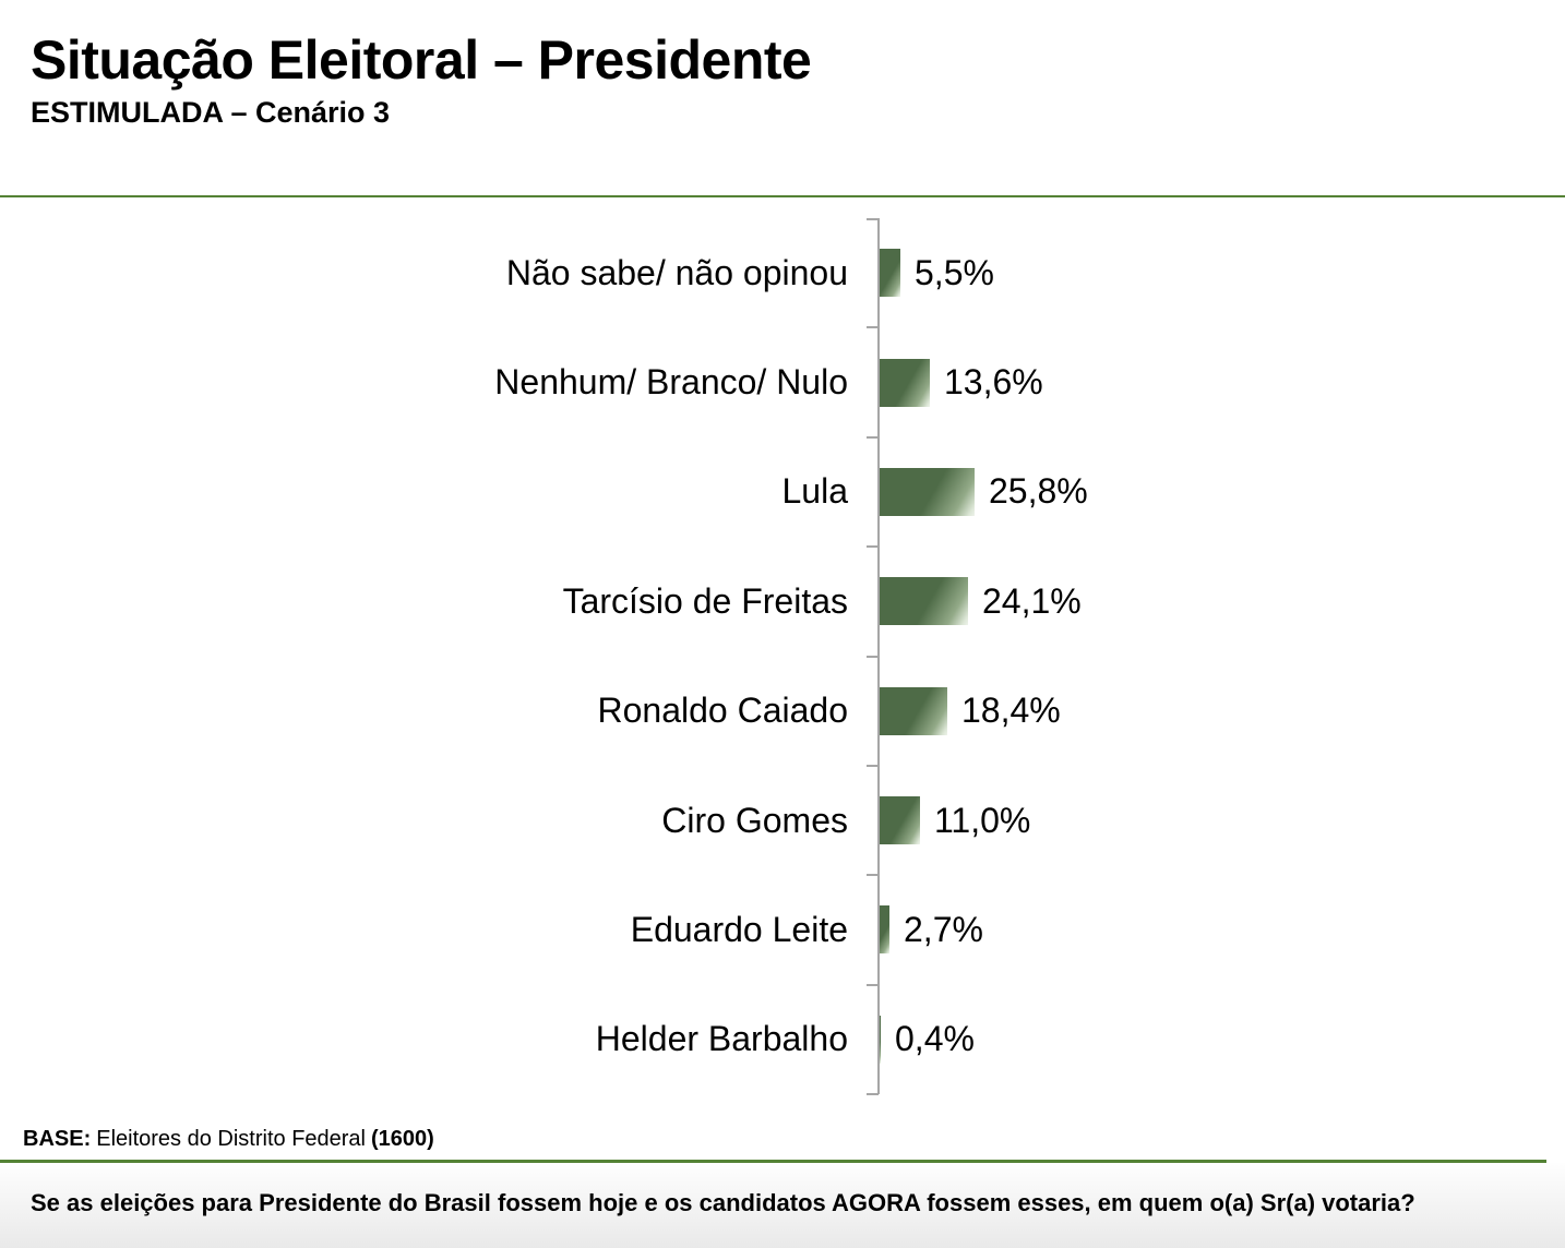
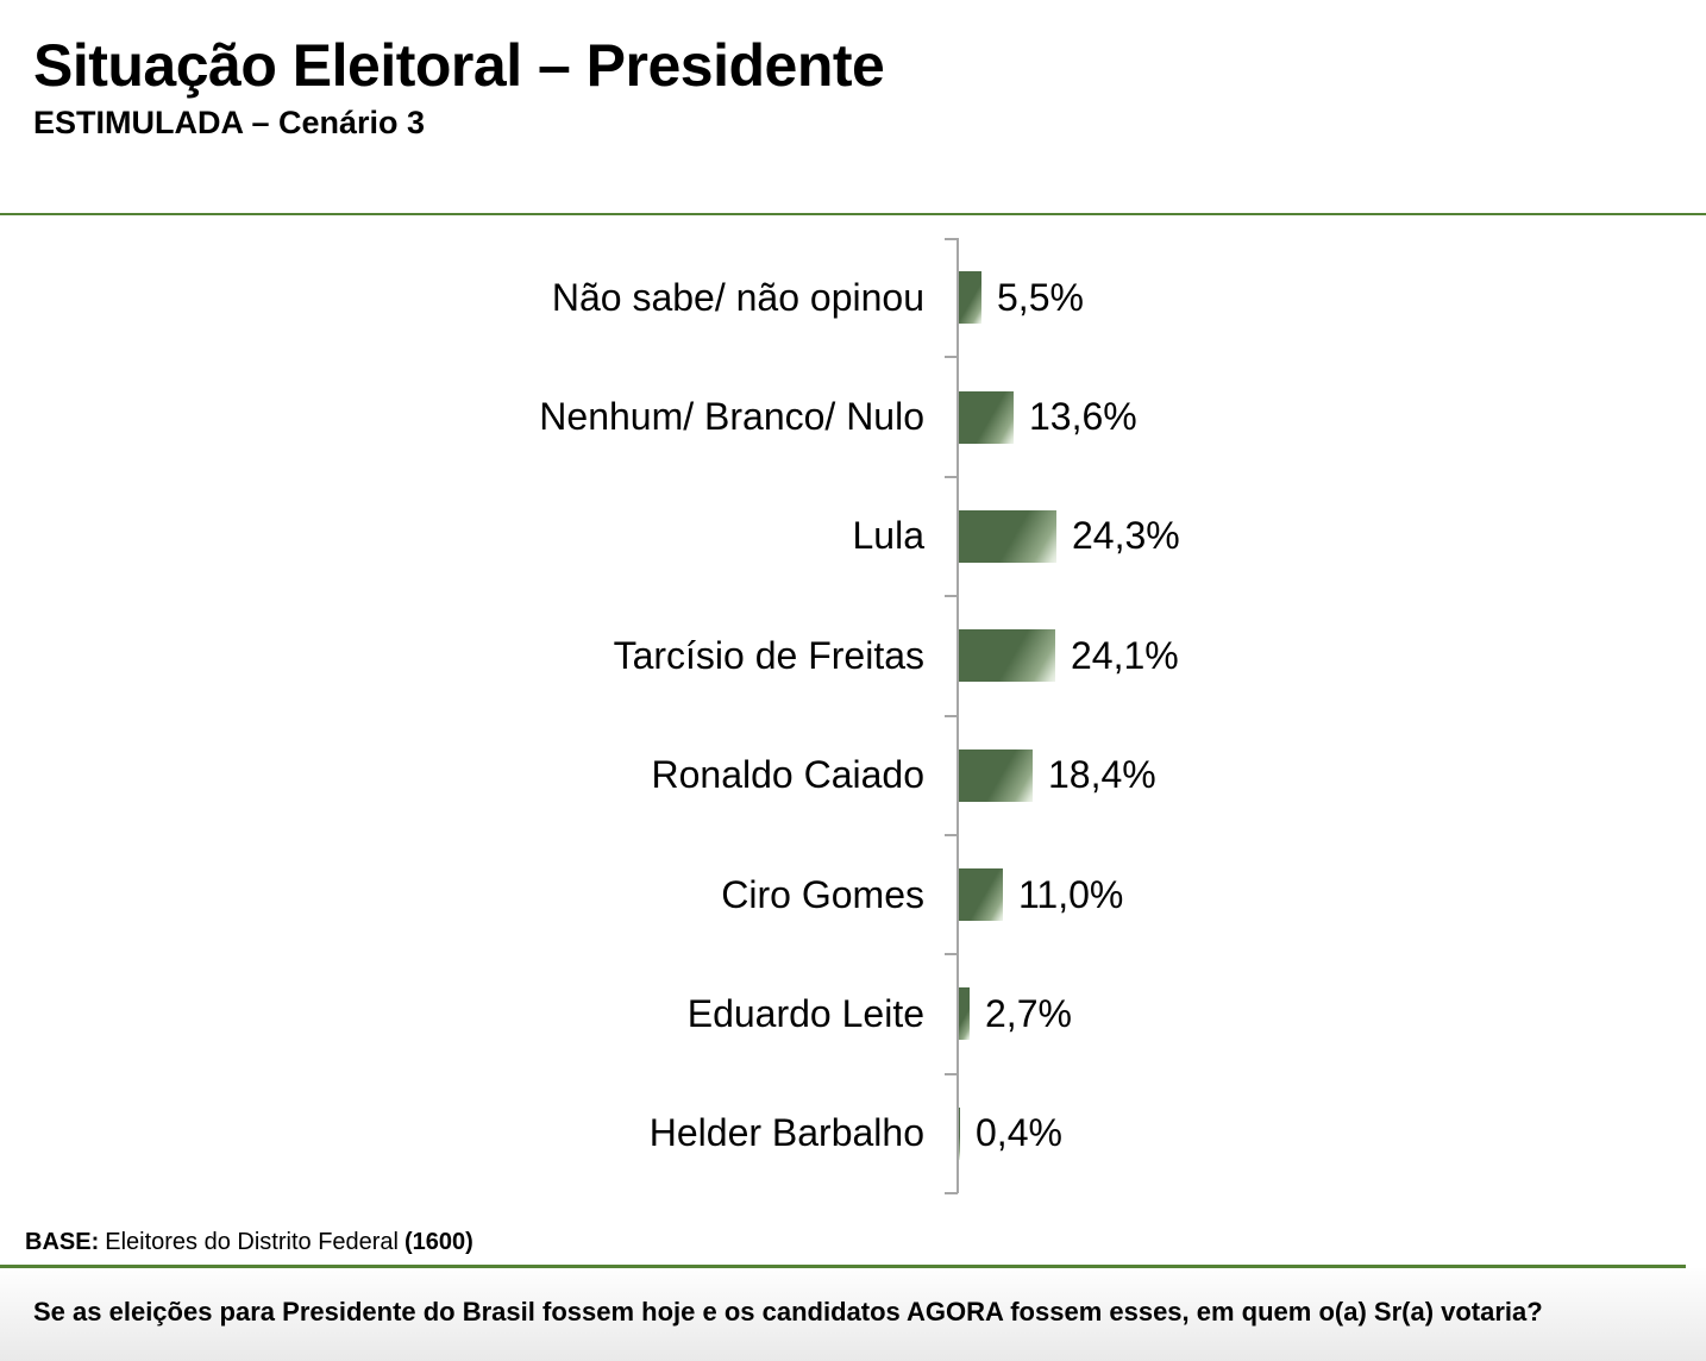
Lula: 25,8% -> 24,3%
